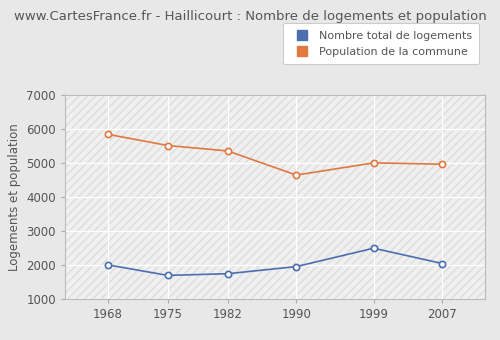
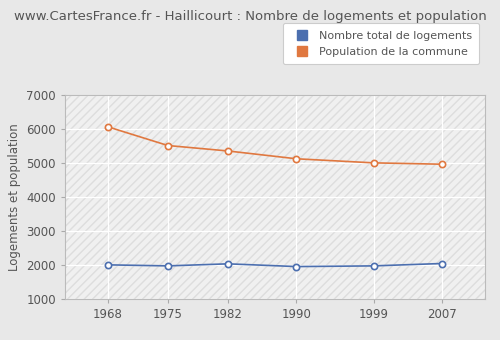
Population de la commune/1968: 5850 -> 6070
Nombre total de logements/1975: 1700 -> 1980
Nombre total de logements/1982: 1750 -> 2040
Population de la commune/1990: 4650 -> 5130
Nombre total de logements/1999: 2500 -> 1980
